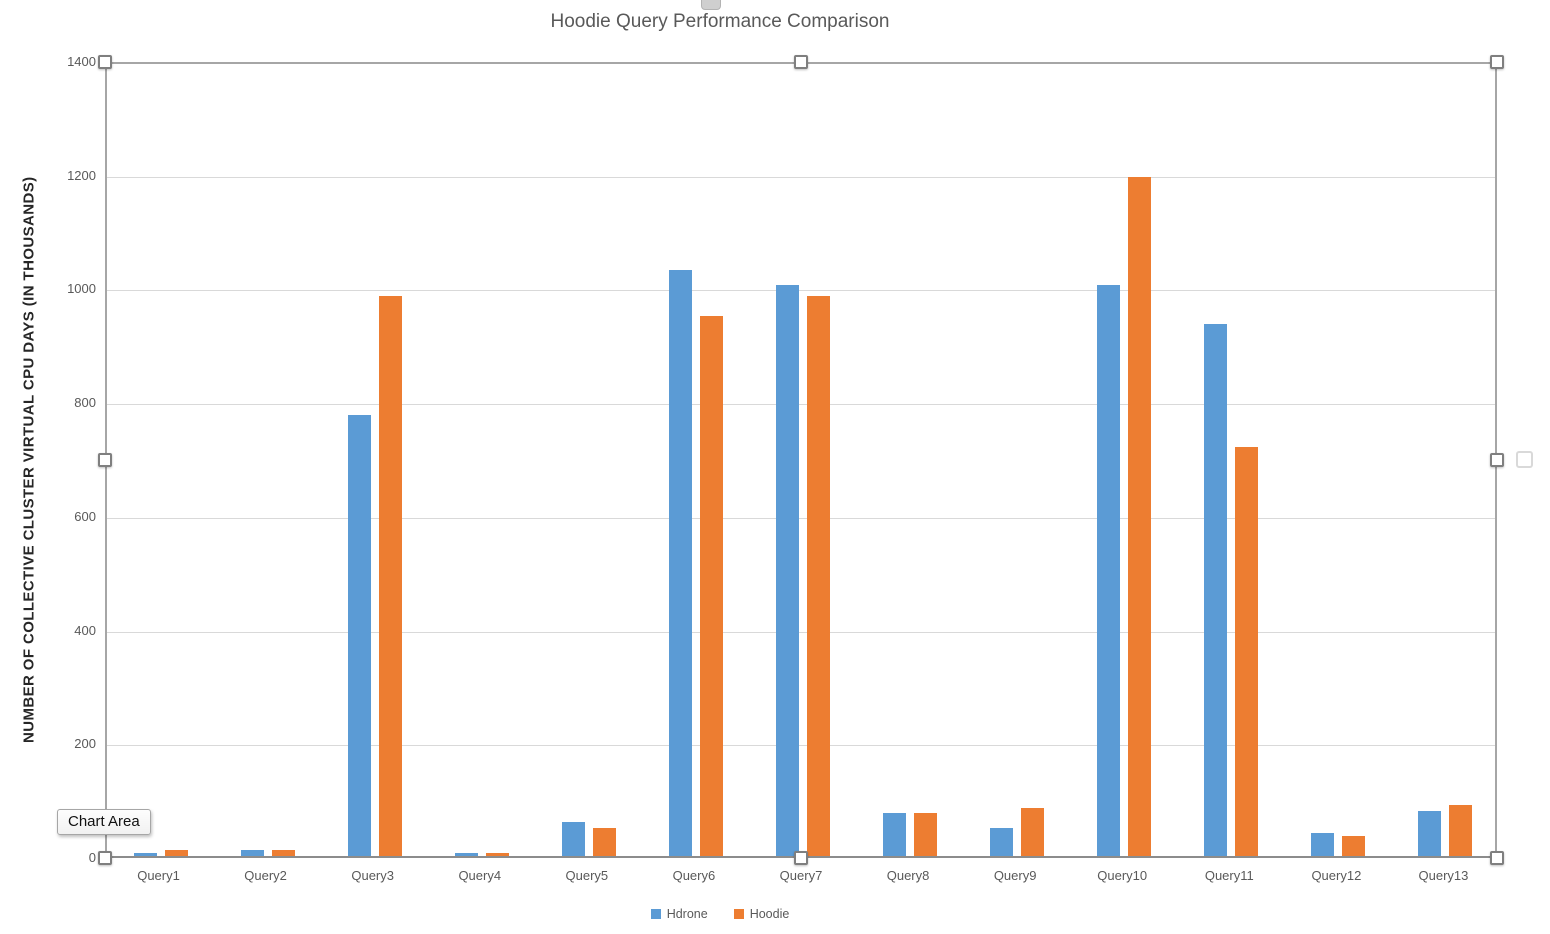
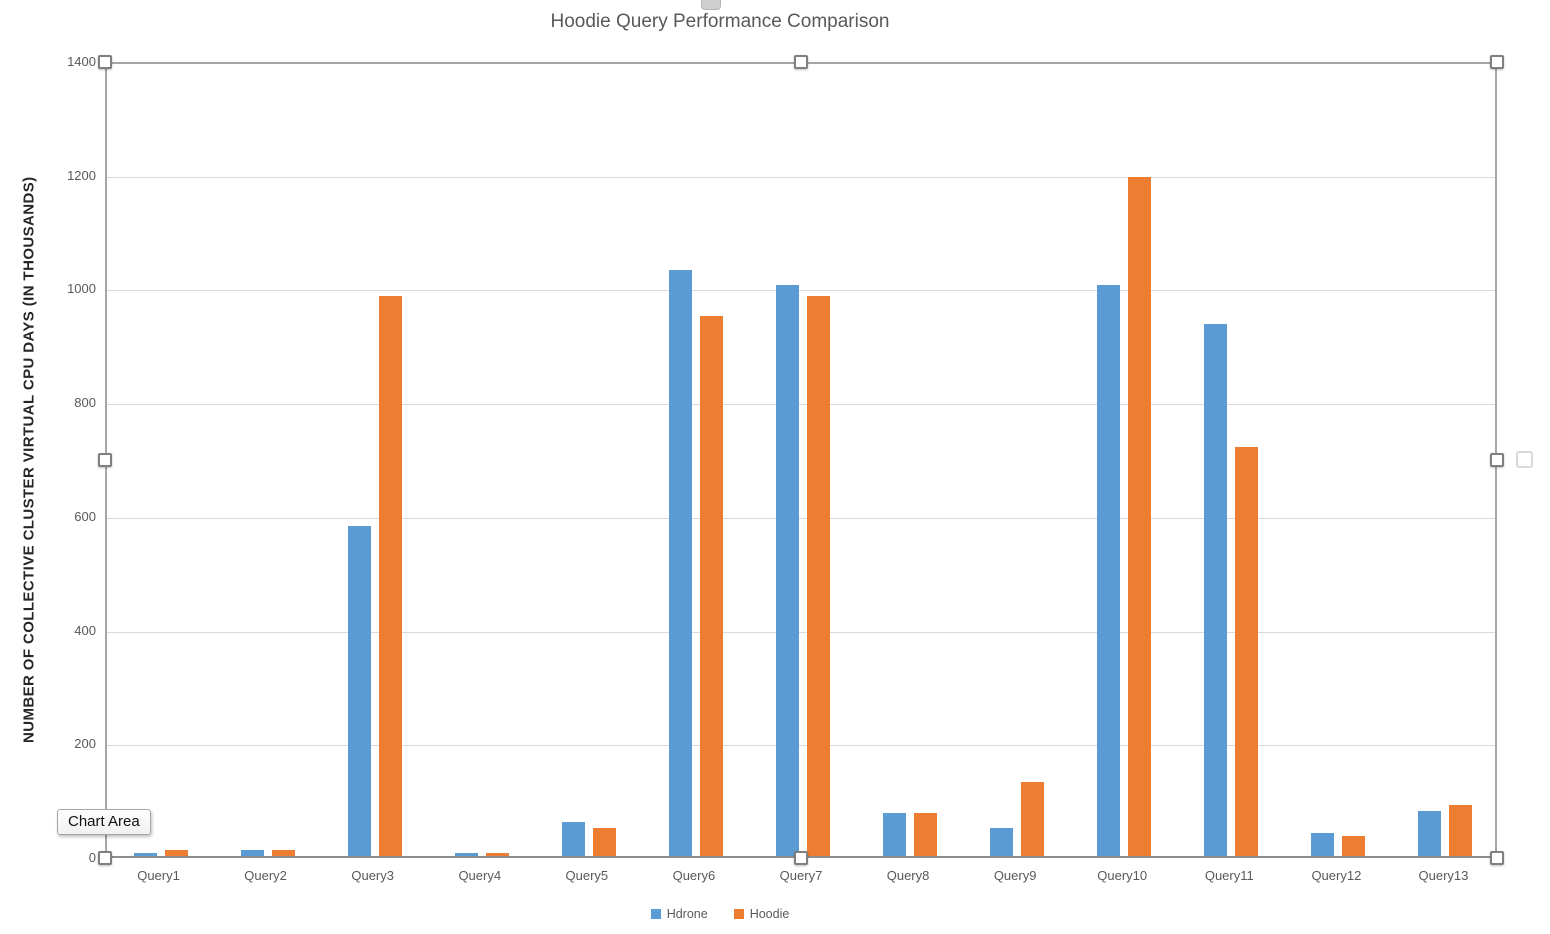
Hdrone/Query3: 780 -> 580
Hoodie/Query9: 80 -> 130
